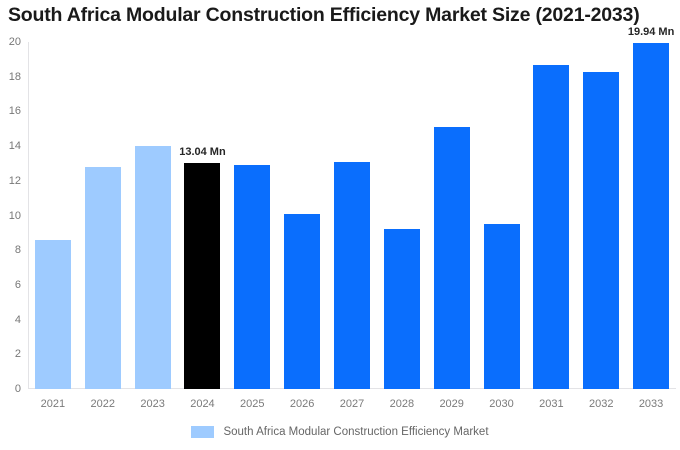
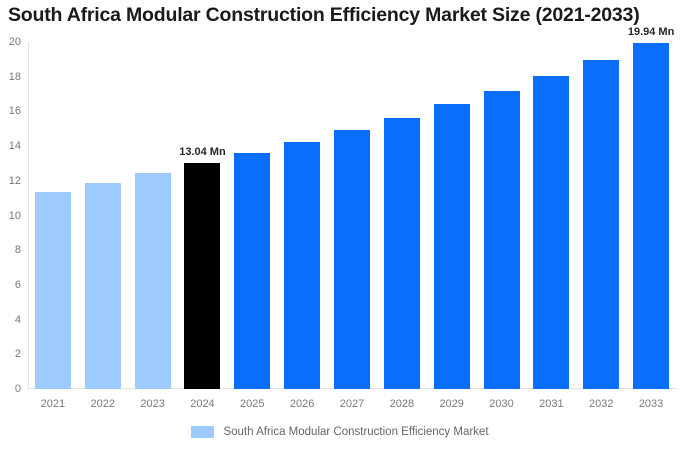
2021: 8.6 -> 11.3
2022: 12.8 -> 11.9
2023: 14.0 -> 12.4
2025: 12.9 -> 13.6
2026: 10.1 -> 14.2
2027: 13.1 -> 14.9
2028: 9.2 -> 15.6
2029: 15.1 -> 16.4
2030: 9.5 -> 17.2
2031: 18.7 -> 18.1
2032: 18.3 -> 19.0
